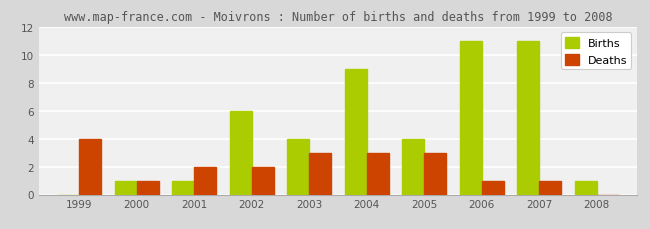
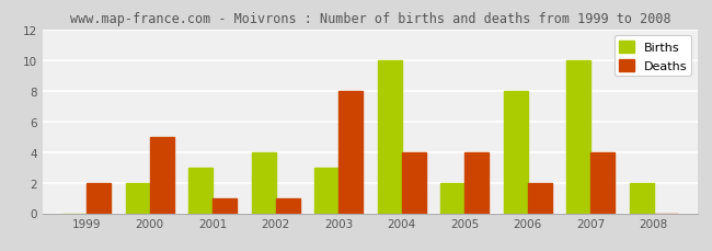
Deaths/1999: 4 -> 2
Births/2000: 1 -> 2
Deaths/2000: 1 -> 5
Births/2001: 1 -> 3
Deaths/2001: 2 -> 1
Births/2002: 6 -> 4
Deaths/2002: 2 -> 1
Births/2003: 4 -> 3
Deaths/2003: 3 -> 8
Births/2004: 9 -> 10
Deaths/2004: 3 -> 4
Births/2005: 4 -> 2
Deaths/2005: 3 -> 4
Births/2006: 11 -> 8
Deaths/2006: 1 -> 2
Births/2007: 11 -> 10
Deaths/2007: 1 -> 4
Births/2008: 1 -> 2
